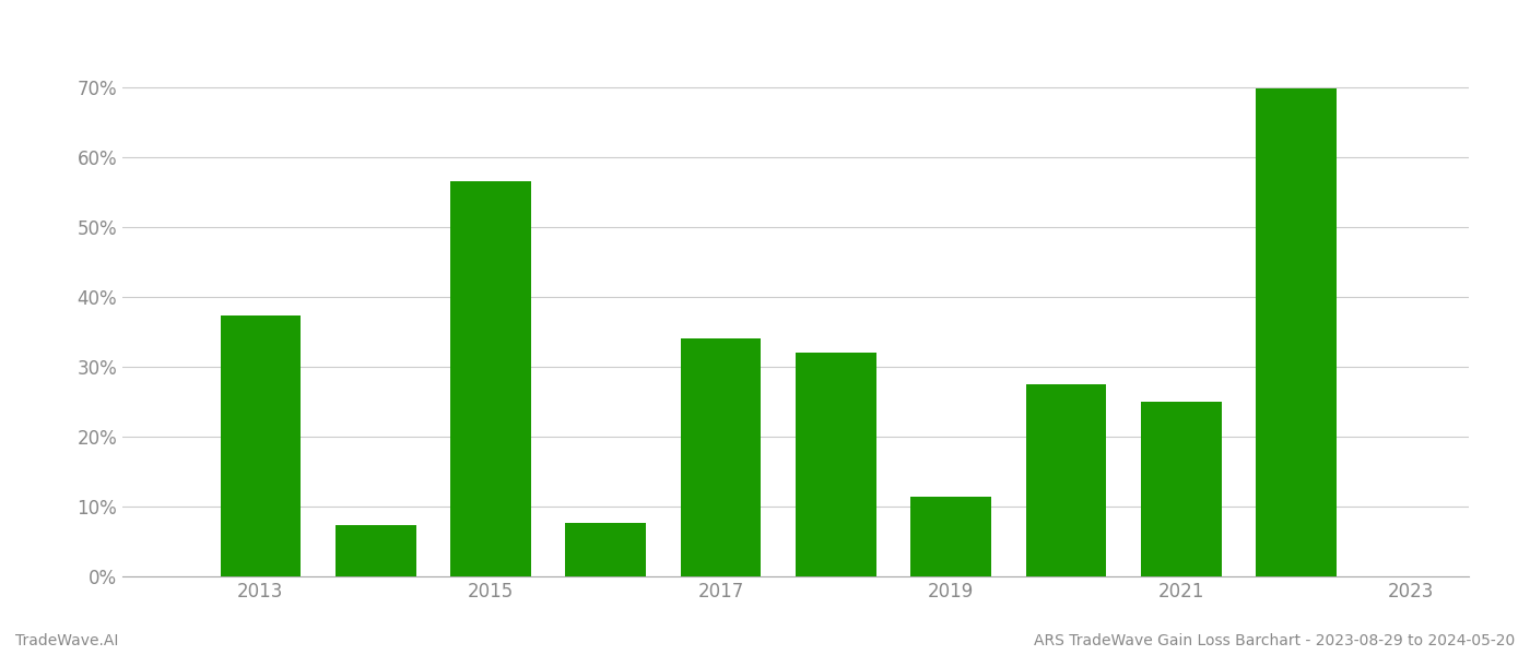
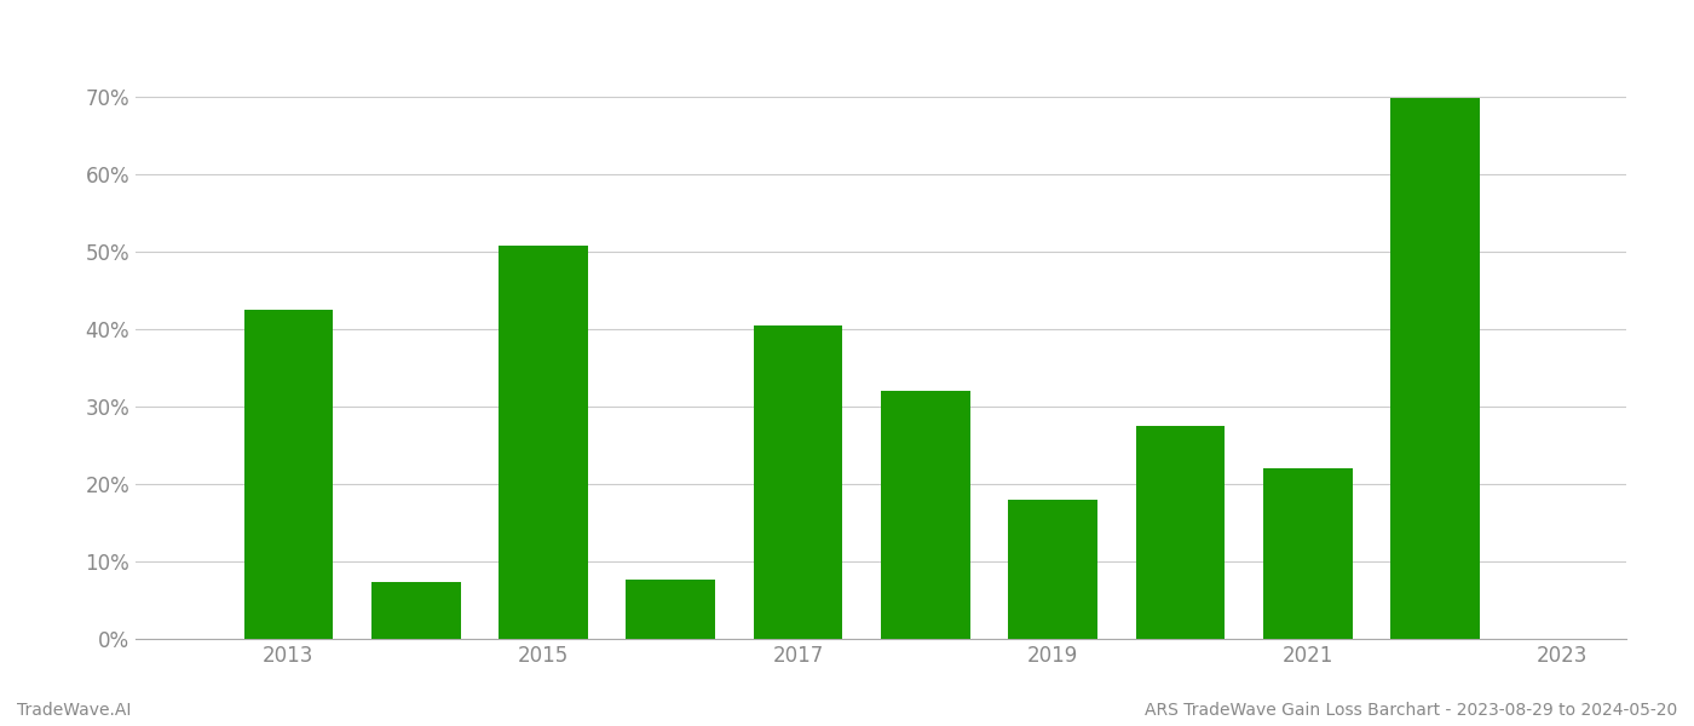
2013: 37.4% -> 42.5%
2015: 56.6% -> 50.8%
2017: 34.0% -> 40.5%
2019: 11.4% -> 18.0%
2021: 25.0% -> 22.0%
